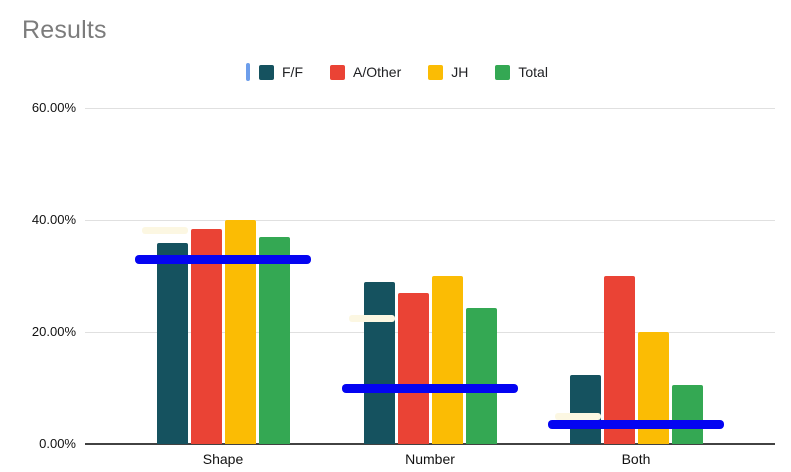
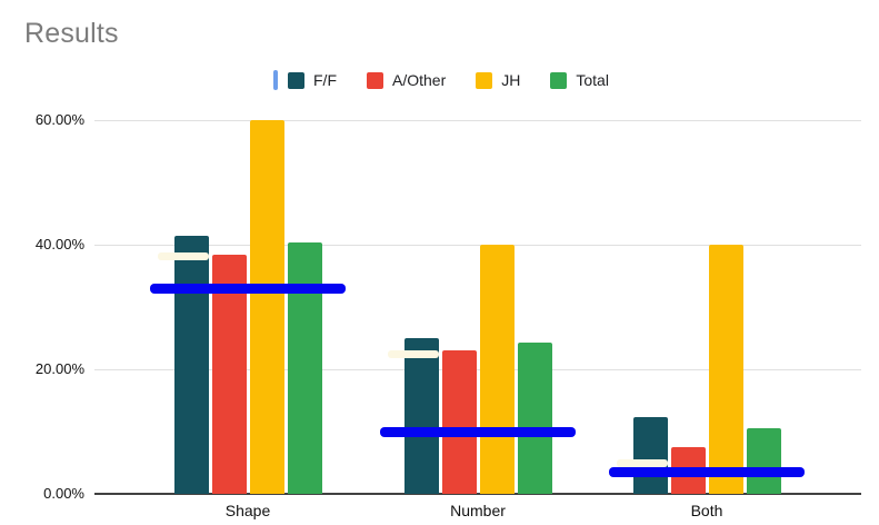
F/F/Shape: 36% -> 42%
JH/Shape: 40% -> 60%
Total/Shape: 37% -> 40%
F/F/Number: 29% -> 25%
A/Other/Number: 27% -> 23%
JH/Number: 30% -> 40%
A/Other/Both: 30% -> 8%
JH/Both: 20% -> 40%
